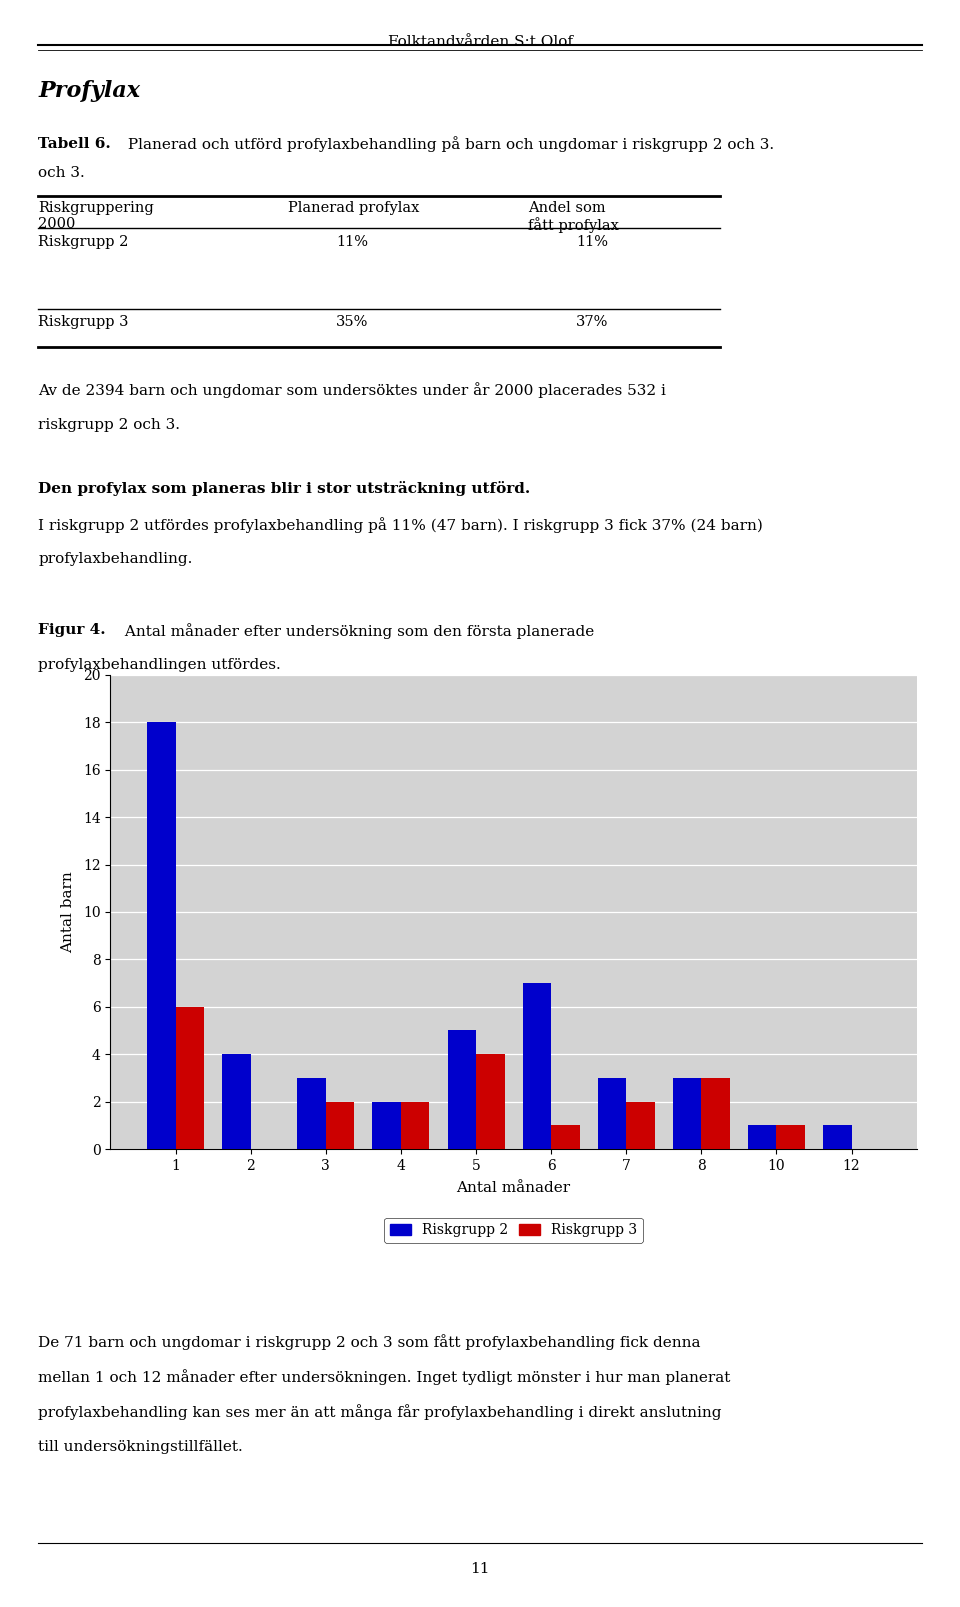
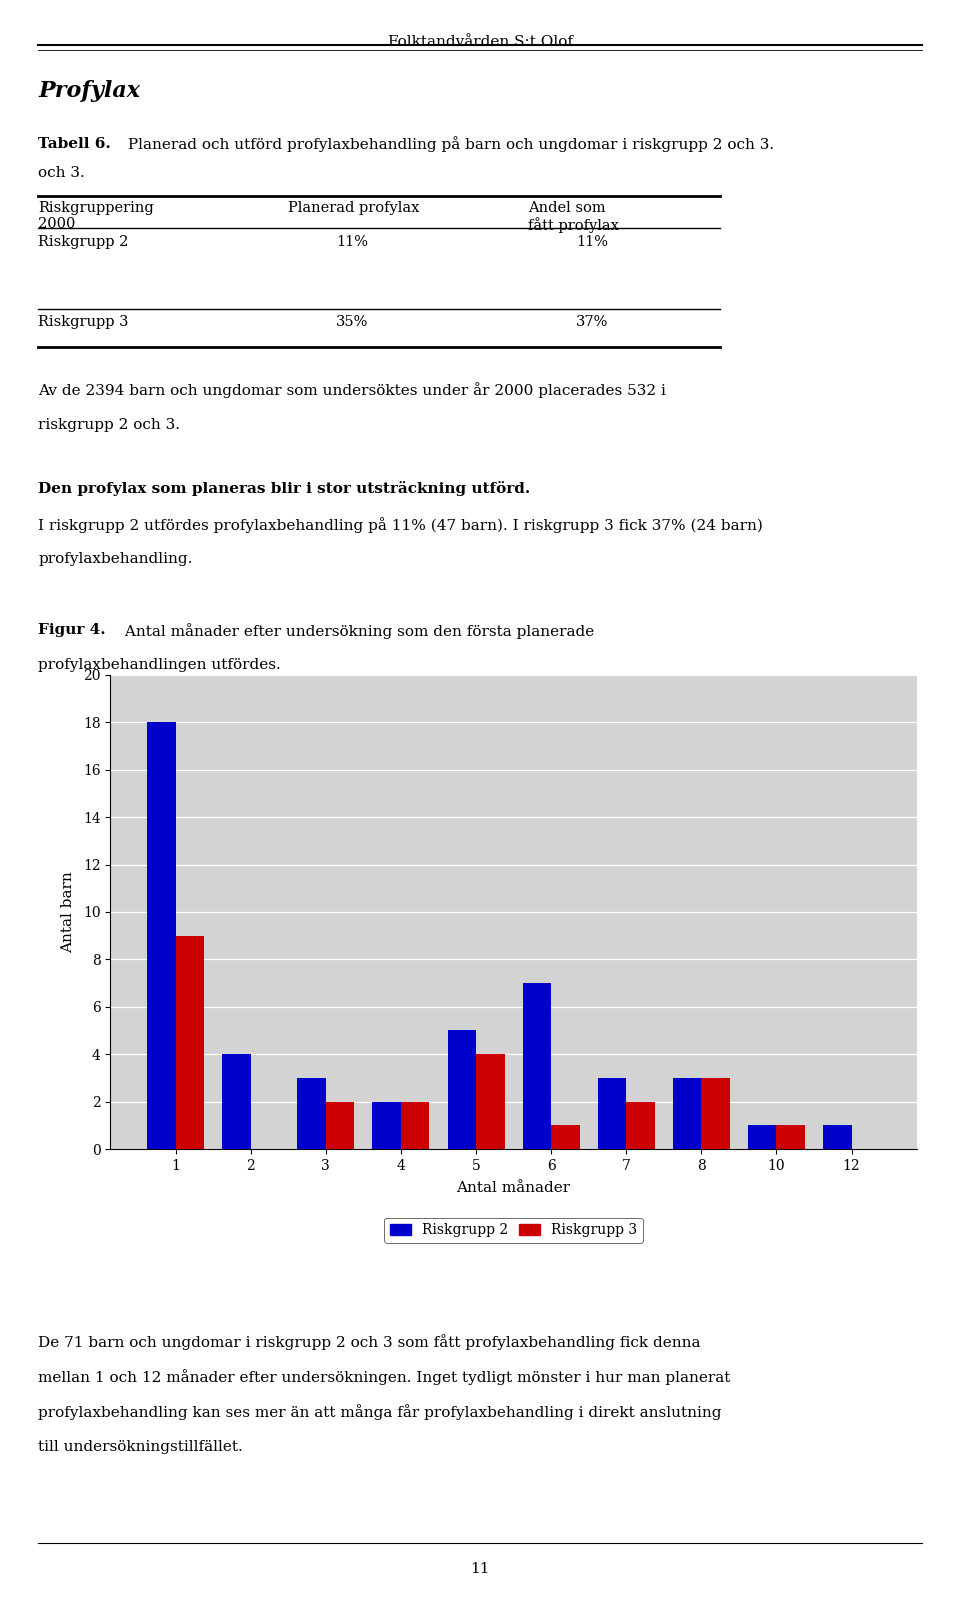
Riskgrupp 3/1: 6 -> 9
